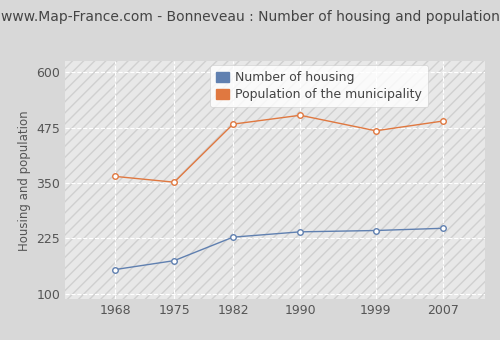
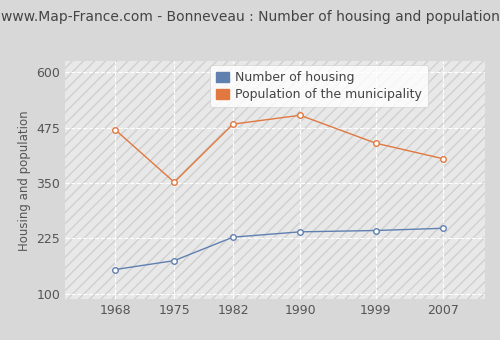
Population of the municipality/1968: 365 -> 470
Population of the municipality/1999: 468 -> 440
Population of the municipality/2007: 490 -> 405
